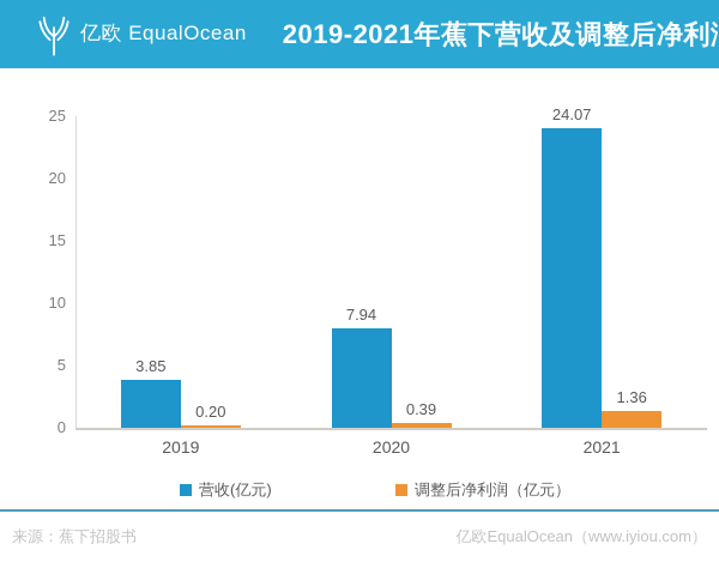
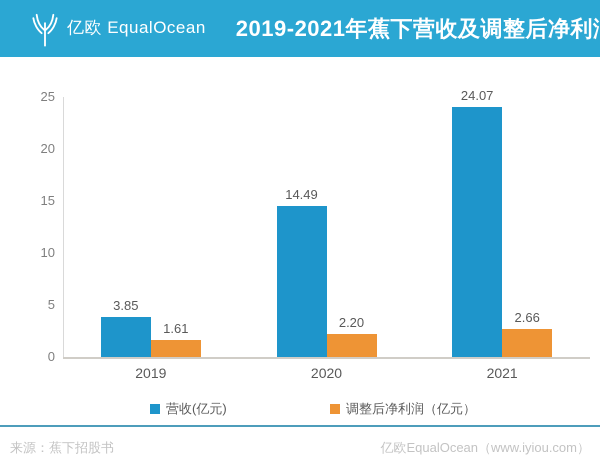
调整后净利润（亿元）/2019: 0.20 -> 1.61
营收(亿元)/2020: 7.94 -> 14.49
调整后净利润（亿元）/2020: 0.39 -> 2.20
调整后净利润（亿元）/2021: 1.36 -> 2.66
